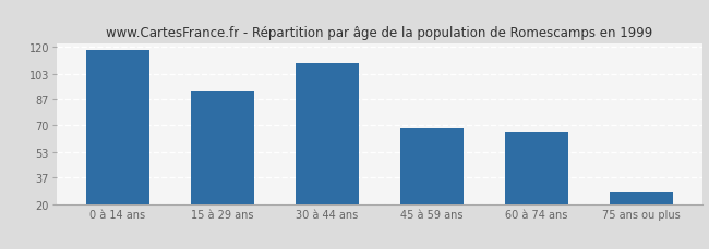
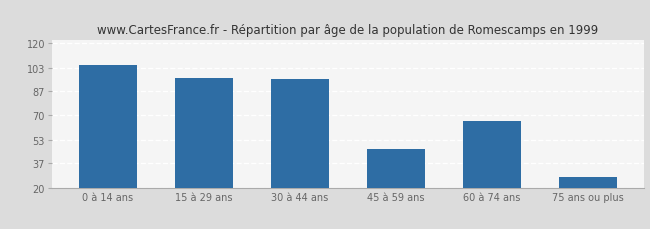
0 à 14 ans: 118 -> 105
15 à 29 ans: 92 -> 96
30 à 44 ans: 110 -> 95
45 à 59 ans: 68 -> 47
